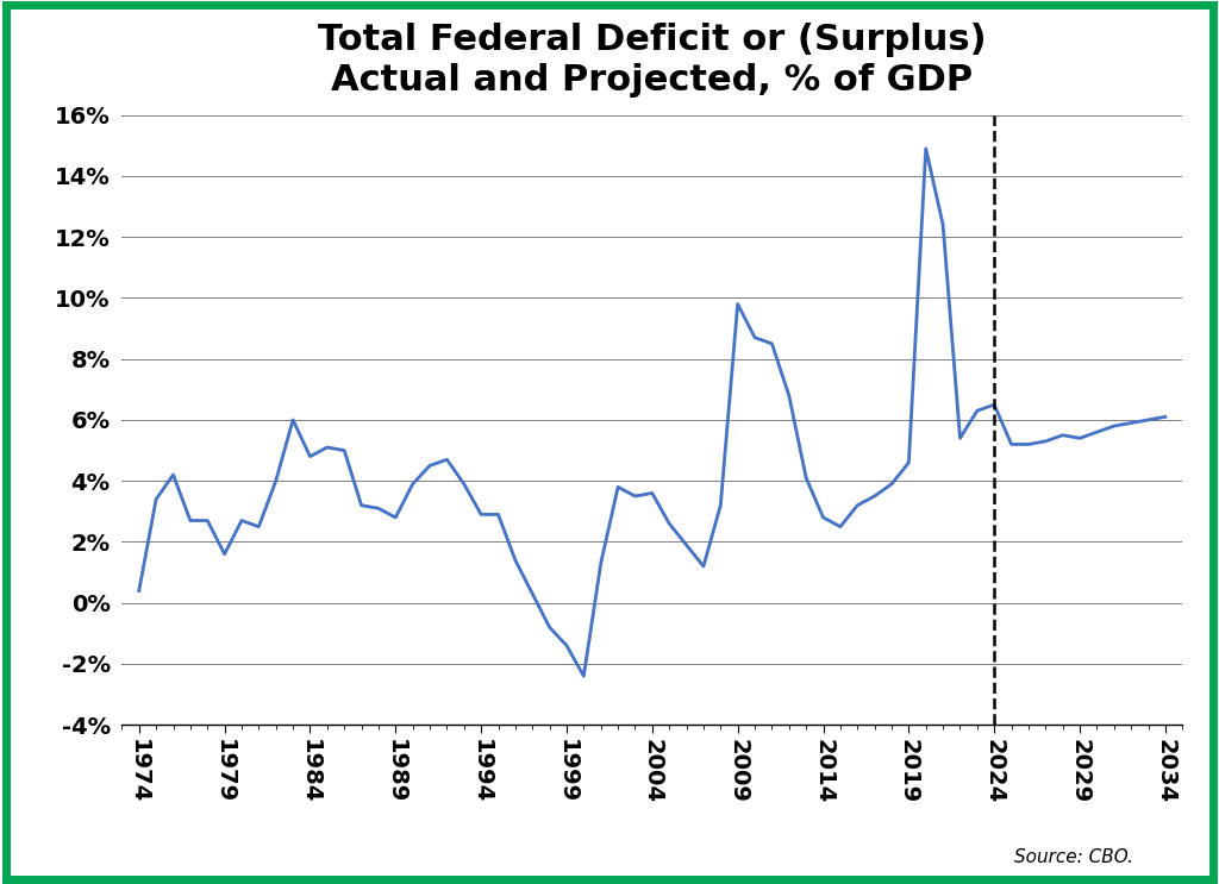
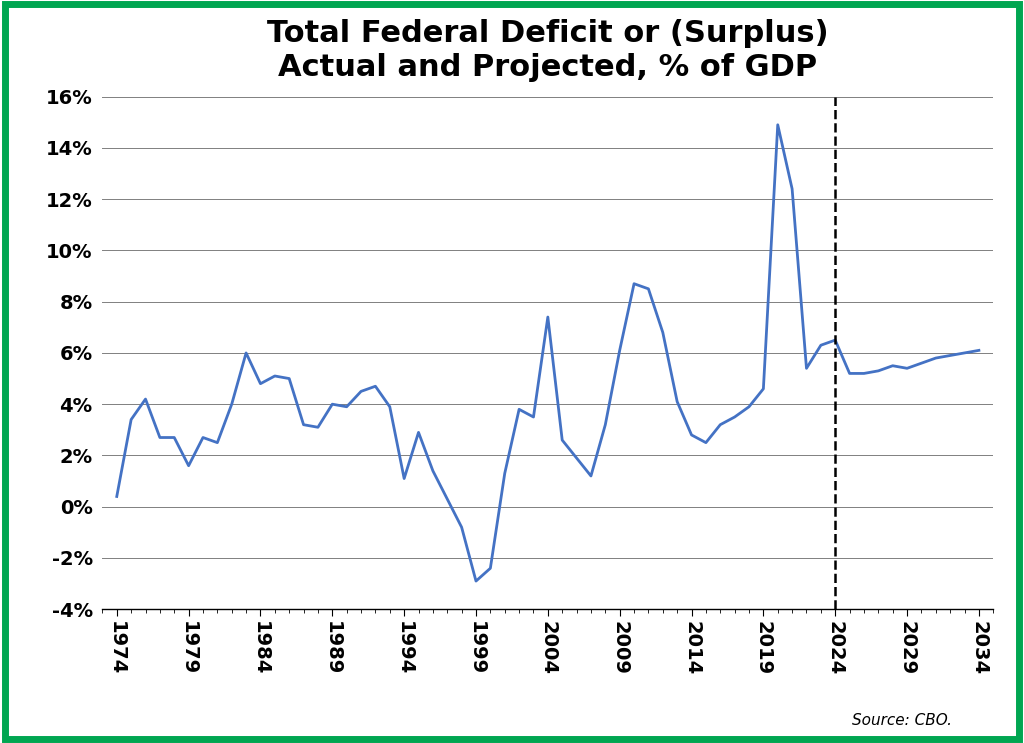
1989: 2.8% -> 4.0%
1994: 2.9% -> 1.1%
1999: -1.4% -> -2.9%
2004: 3.6% -> 7.4%
2009: 9.8% -> 6.1%
